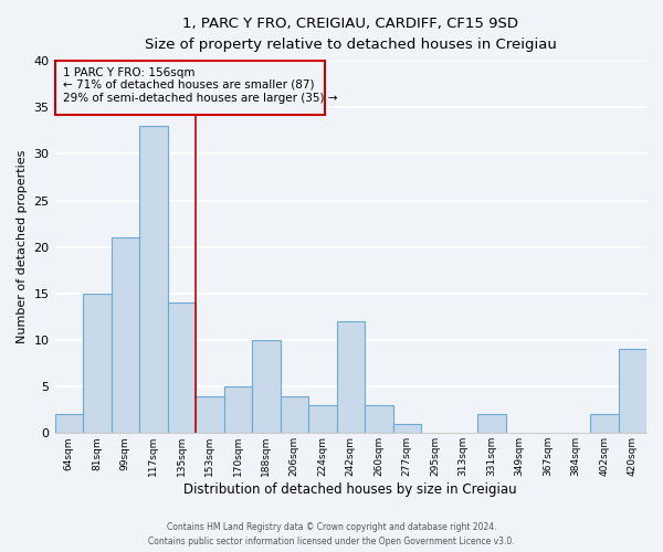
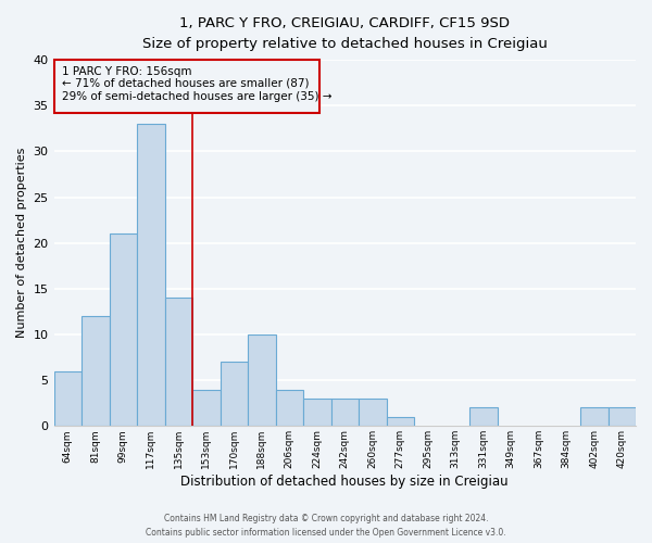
64sqm: 2 -> 6
81sqm: 15 -> 12
170sqm: 5 -> 7
242sqm: 12 -> 3
420sqm: 9 -> 2
